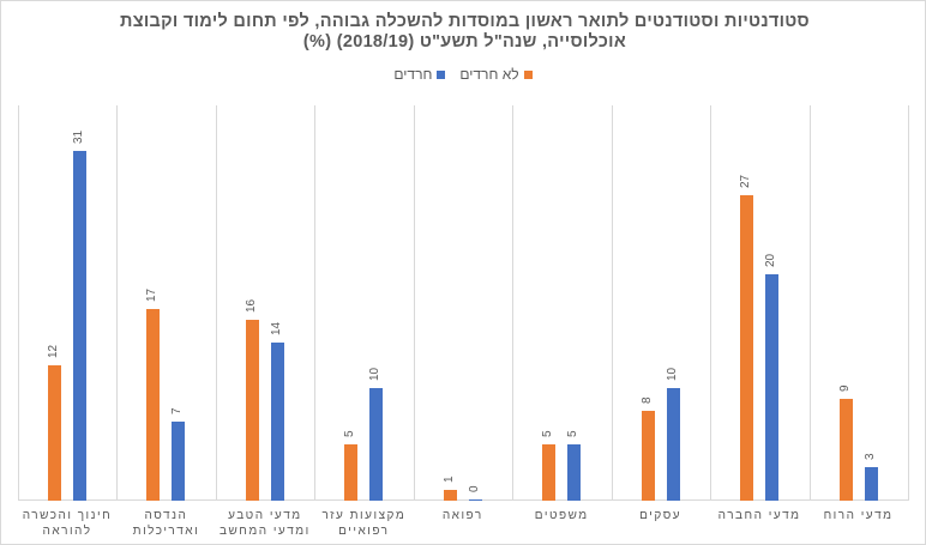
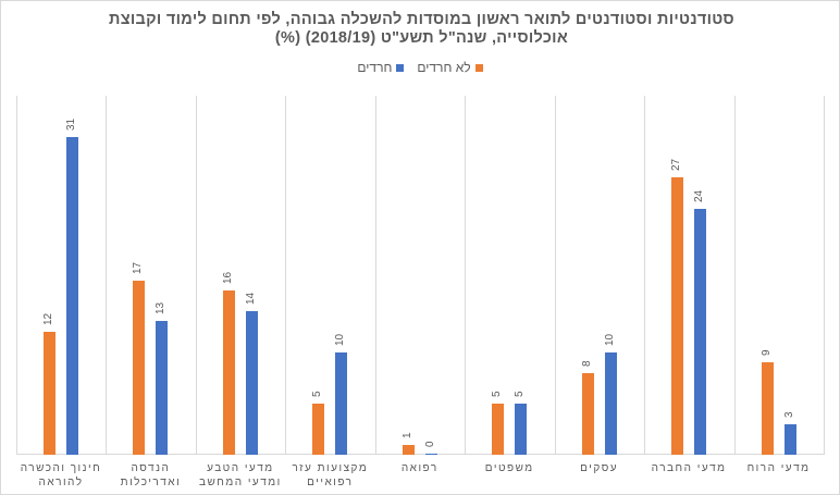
חרדים/הנדסה ואדריכלות: 7 -> 13
חרדים/מדעי החברה: 20 -> 24
